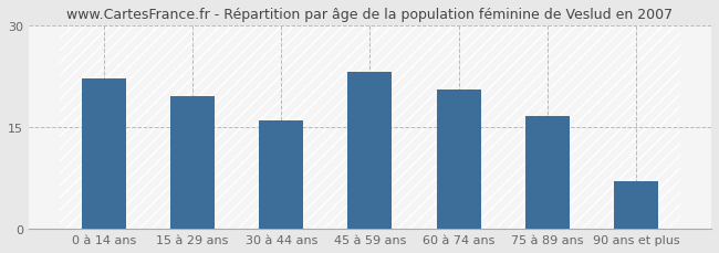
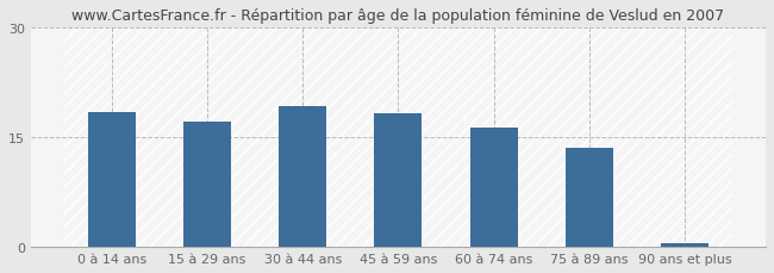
0 à 14 ans: 22.2 -> 18.5
15 à 29 ans: 19.6 -> 17.2
30 à 44 ans: 16.0 -> 19.2
45 à 59 ans: 23.2 -> 18.2
60 à 74 ans: 20.6 -> 16.3
75 à 89 ans: 16.6 -> 13.5
90 ans et plus: 7.0 -> 0.5
